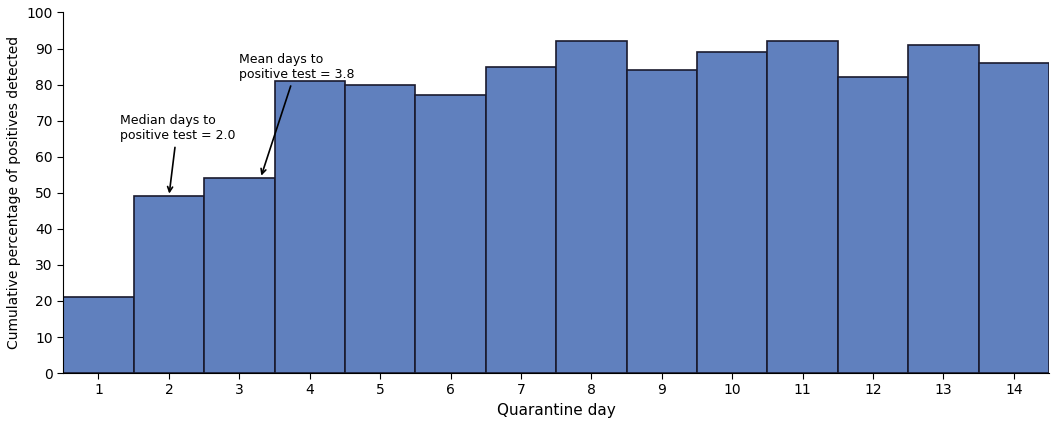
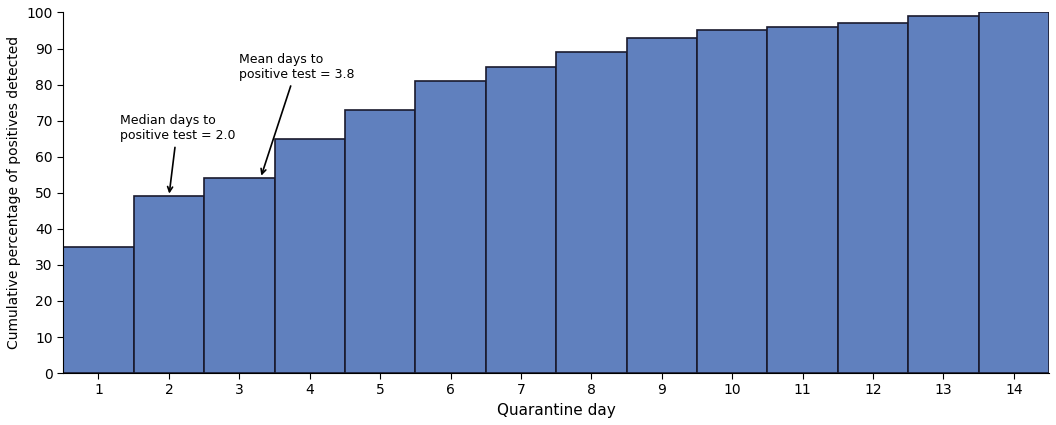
1: 21 -> 35
4: 81 -> 65
5: 80 -> 73
6: 77 -> 81
8: 92 -> 89
9: 84 -> 93
10: 89 -> 95
11: 92 -> 96
12: 82 -> 97
13: 91 -> 99
14: 86 -> 100
